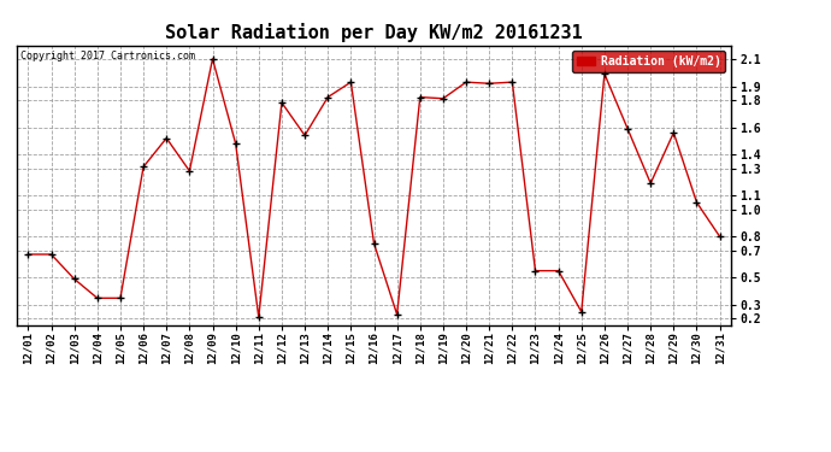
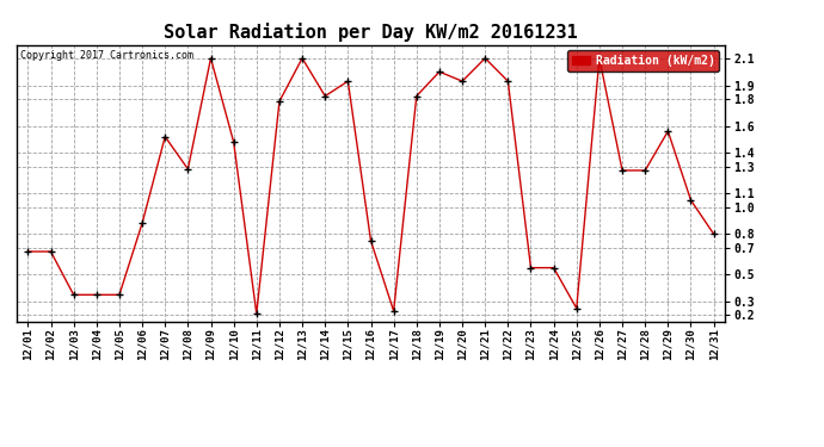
12/03: 0.49 -> 0.35
12/06: 1.31 -> 0.88
12/13: 1.54 -> 2.10
12/19: 1.81 -> 2.00
12/21: 1.92 -> 2.10
12/26: 1.99 -> 2.10
12/27: 1.59 -> 1.27
12/28: 1.19 -> 1.27
